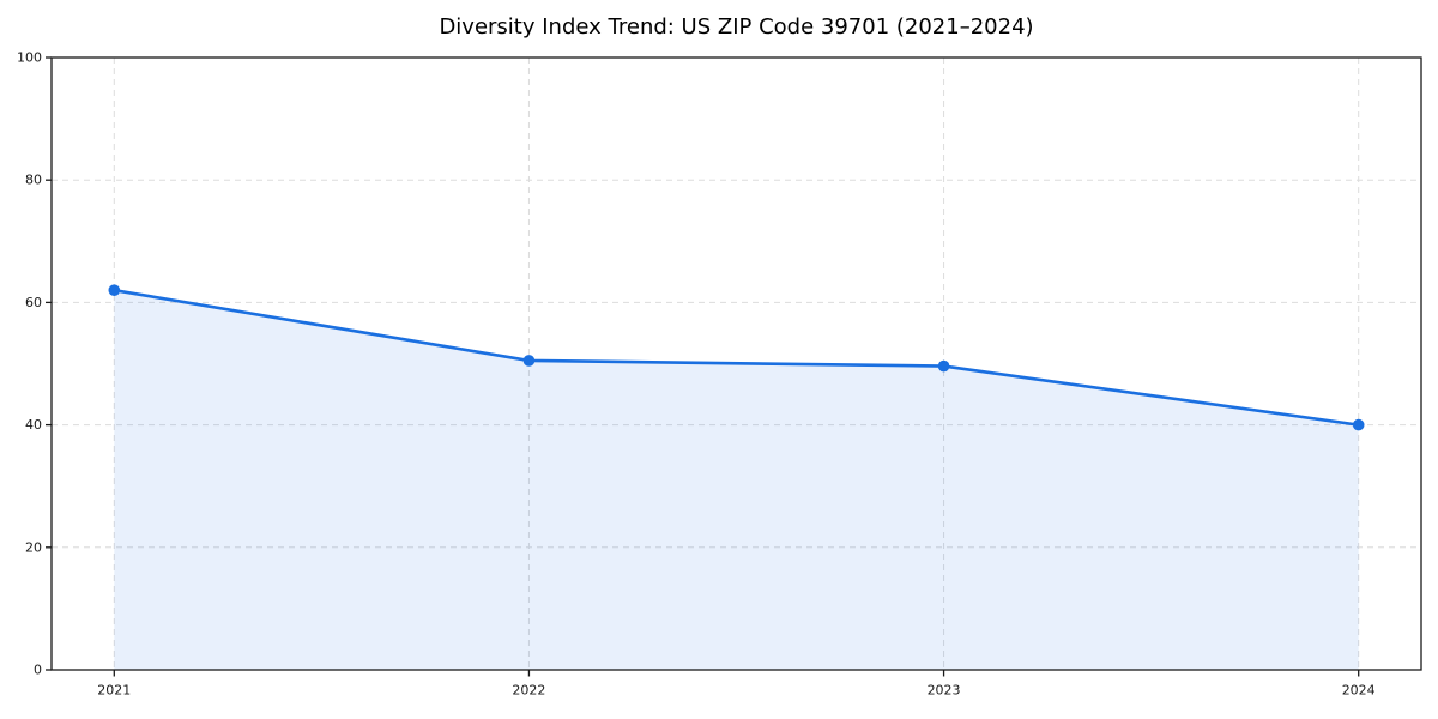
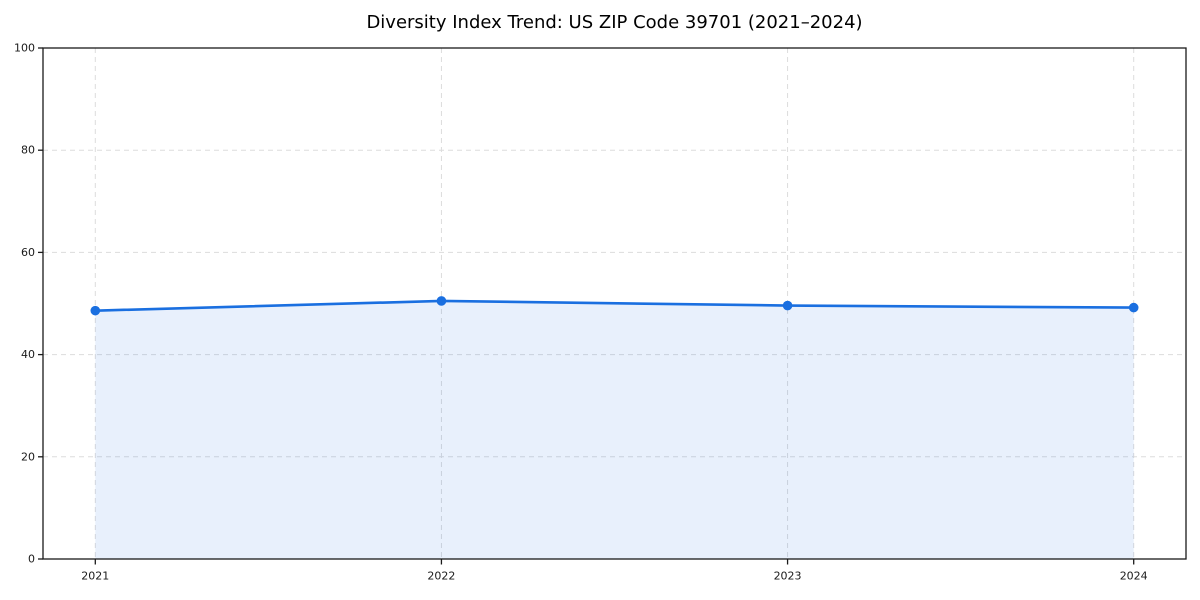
2021: 62 -> 49
2024: 40 -> 49
